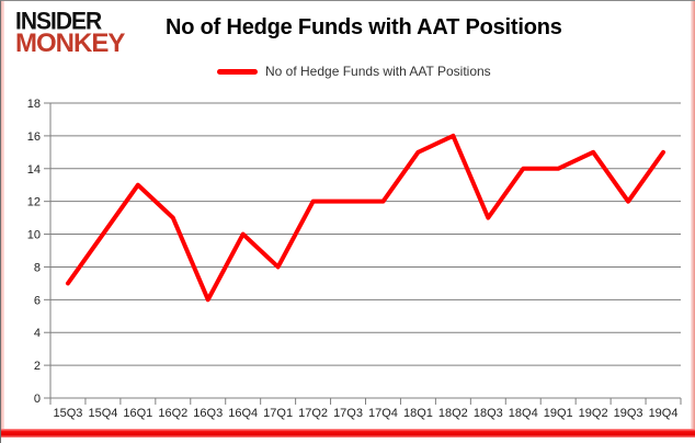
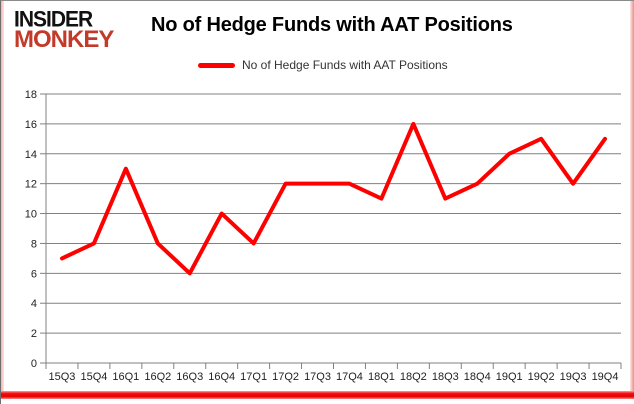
15Q4: 10 -> 8
16Q2: 11 -> 8
18Q1: 15 -> 11
18Q4: 14 -> 12
